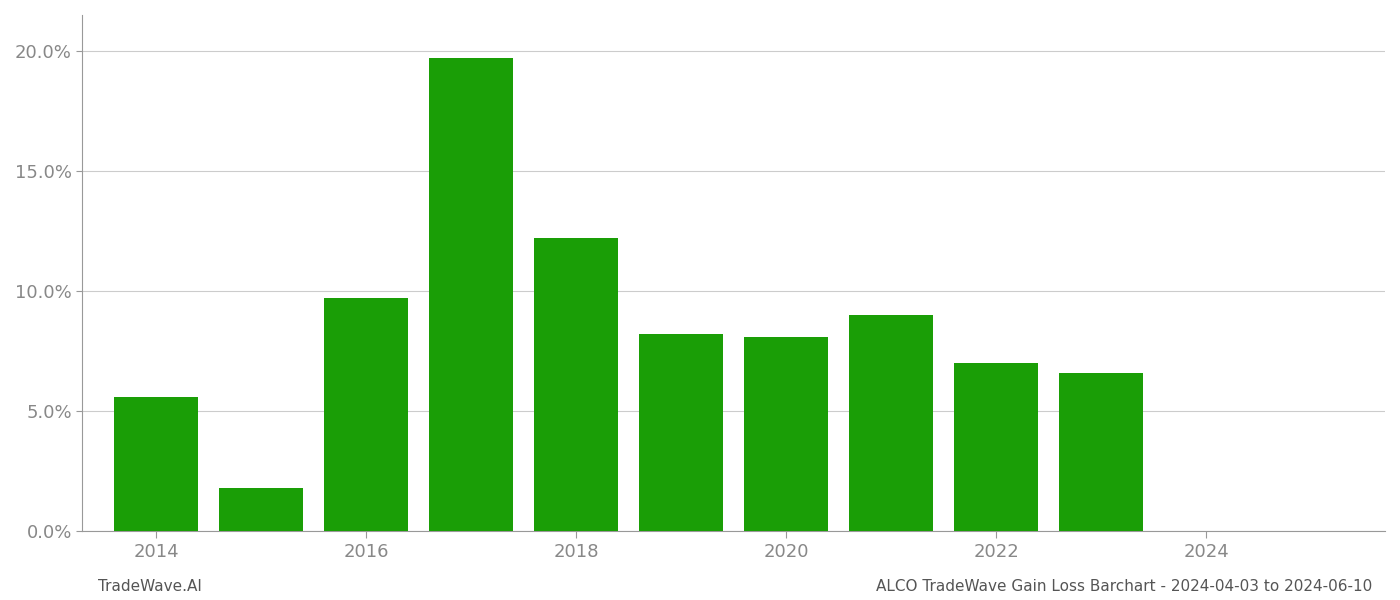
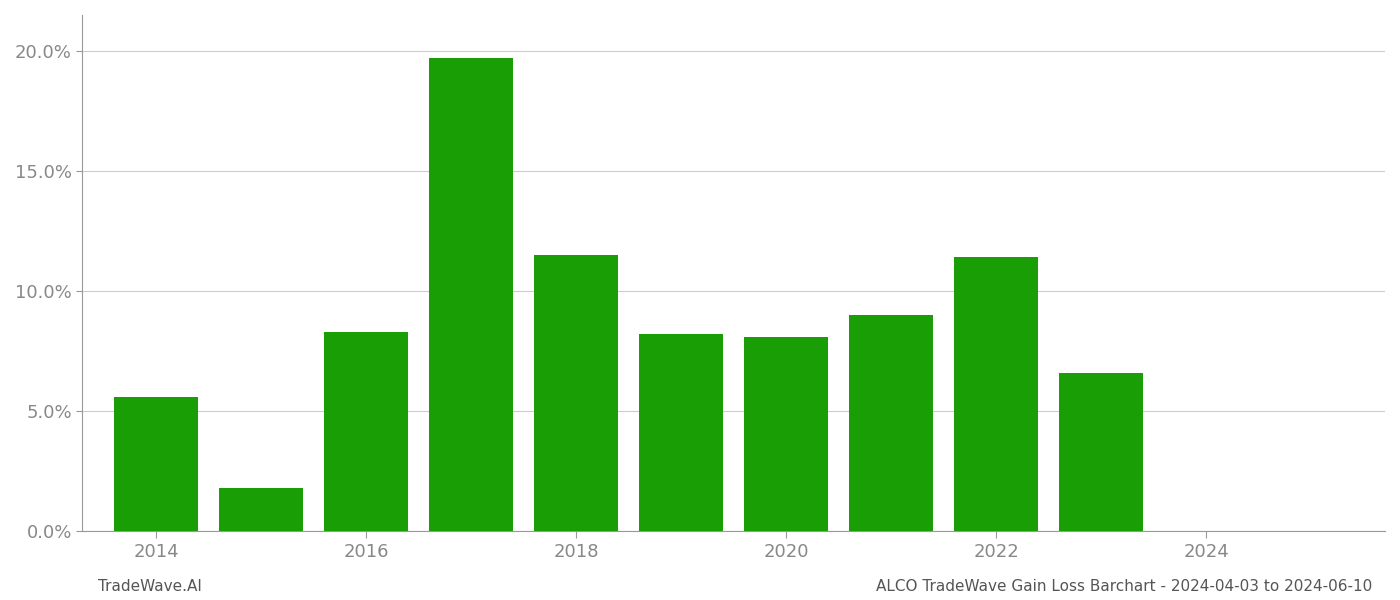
2016: 9.7% -> 8.3%
2018: 12.2% -> 11.5%
2022: 7.0% -> 11.4%
